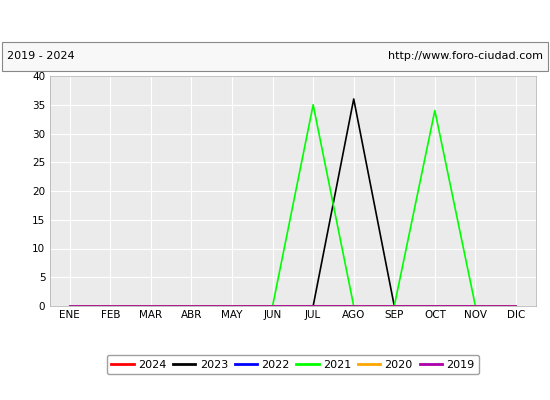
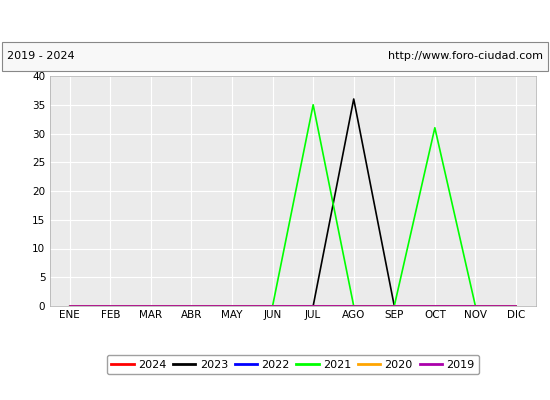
2021/OCT: 34 -> 31
